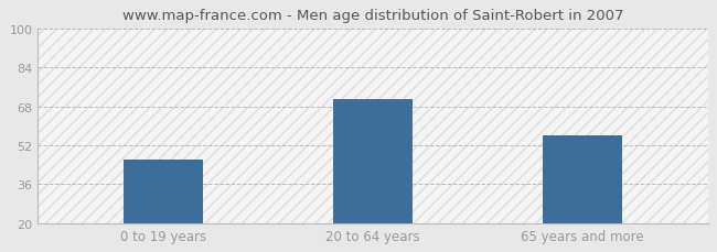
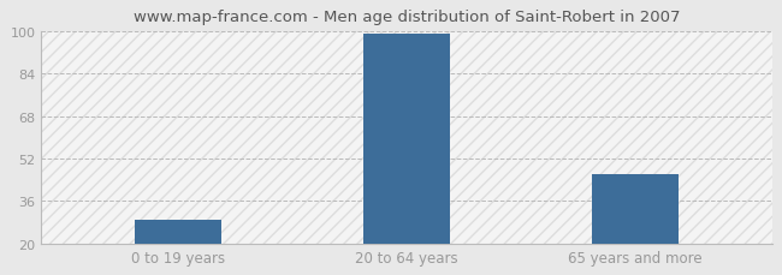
0 to 19 years: 46 -> 29
20 to 64 years: 71 -> 99
65 years and more: 56 -> 46
